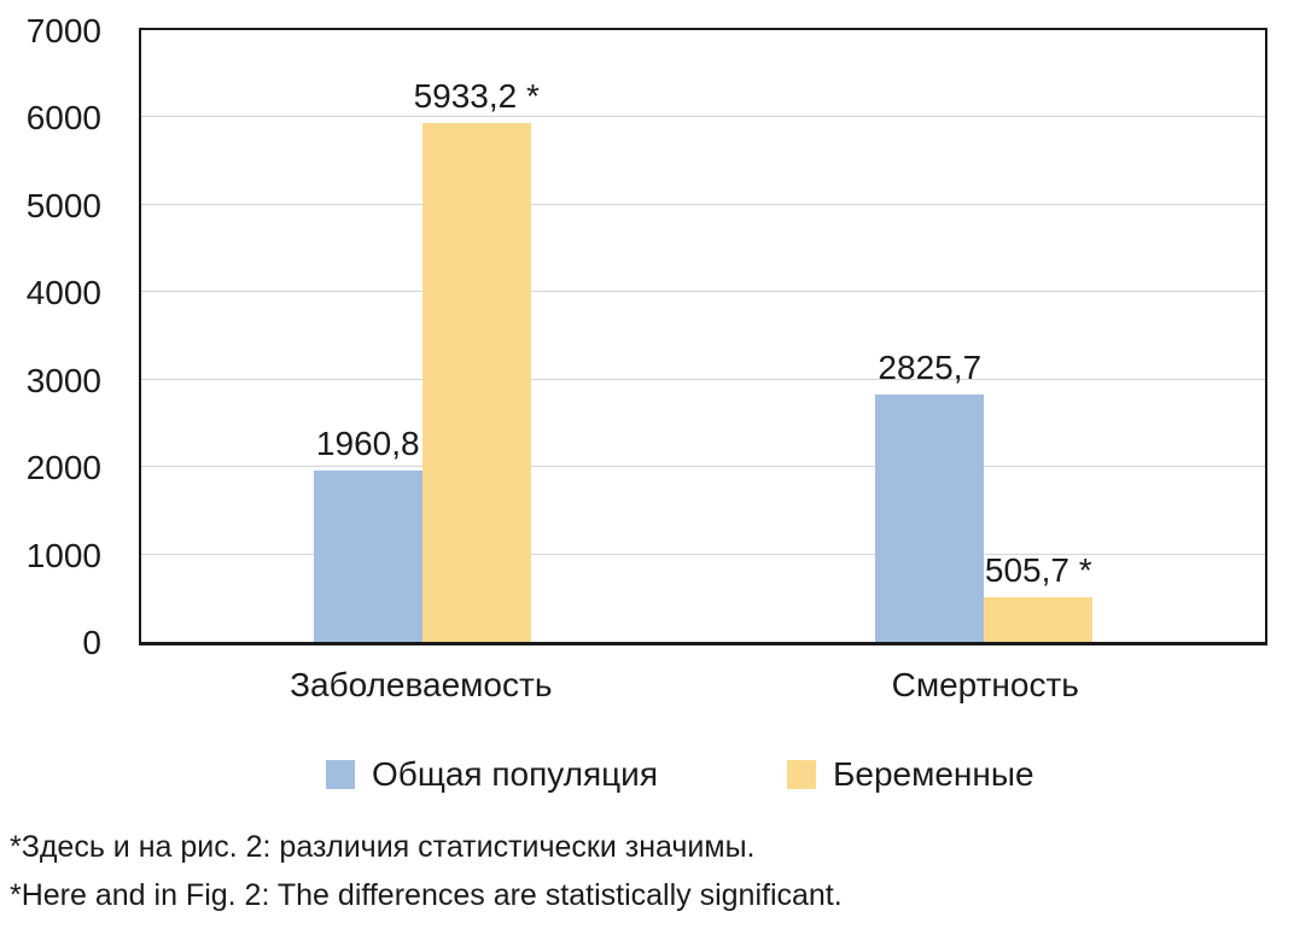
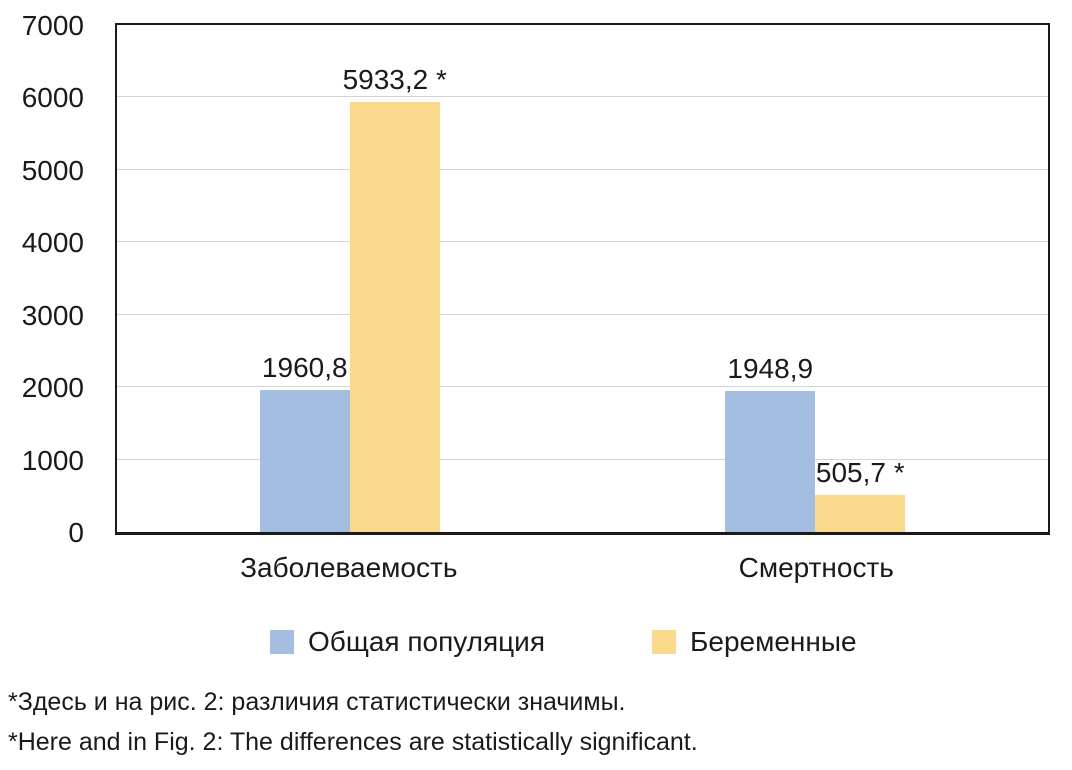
Общая популяция/Смертность: 2825,7 -> 1948,9
